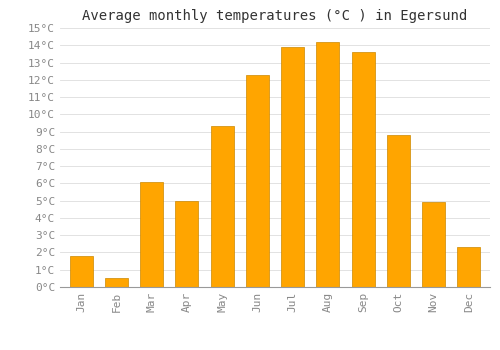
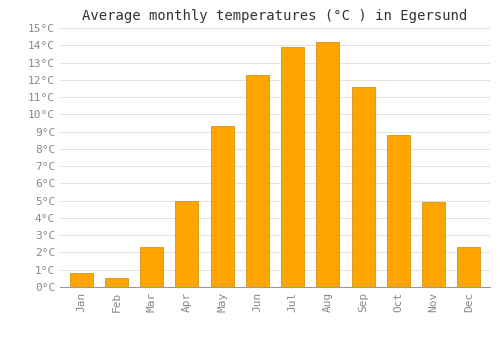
Jan: 1.8°C -> 0.8°C
Mar: 6.1°C -> 2.3°C
Sep: 13.6°C -> 11.6°C
